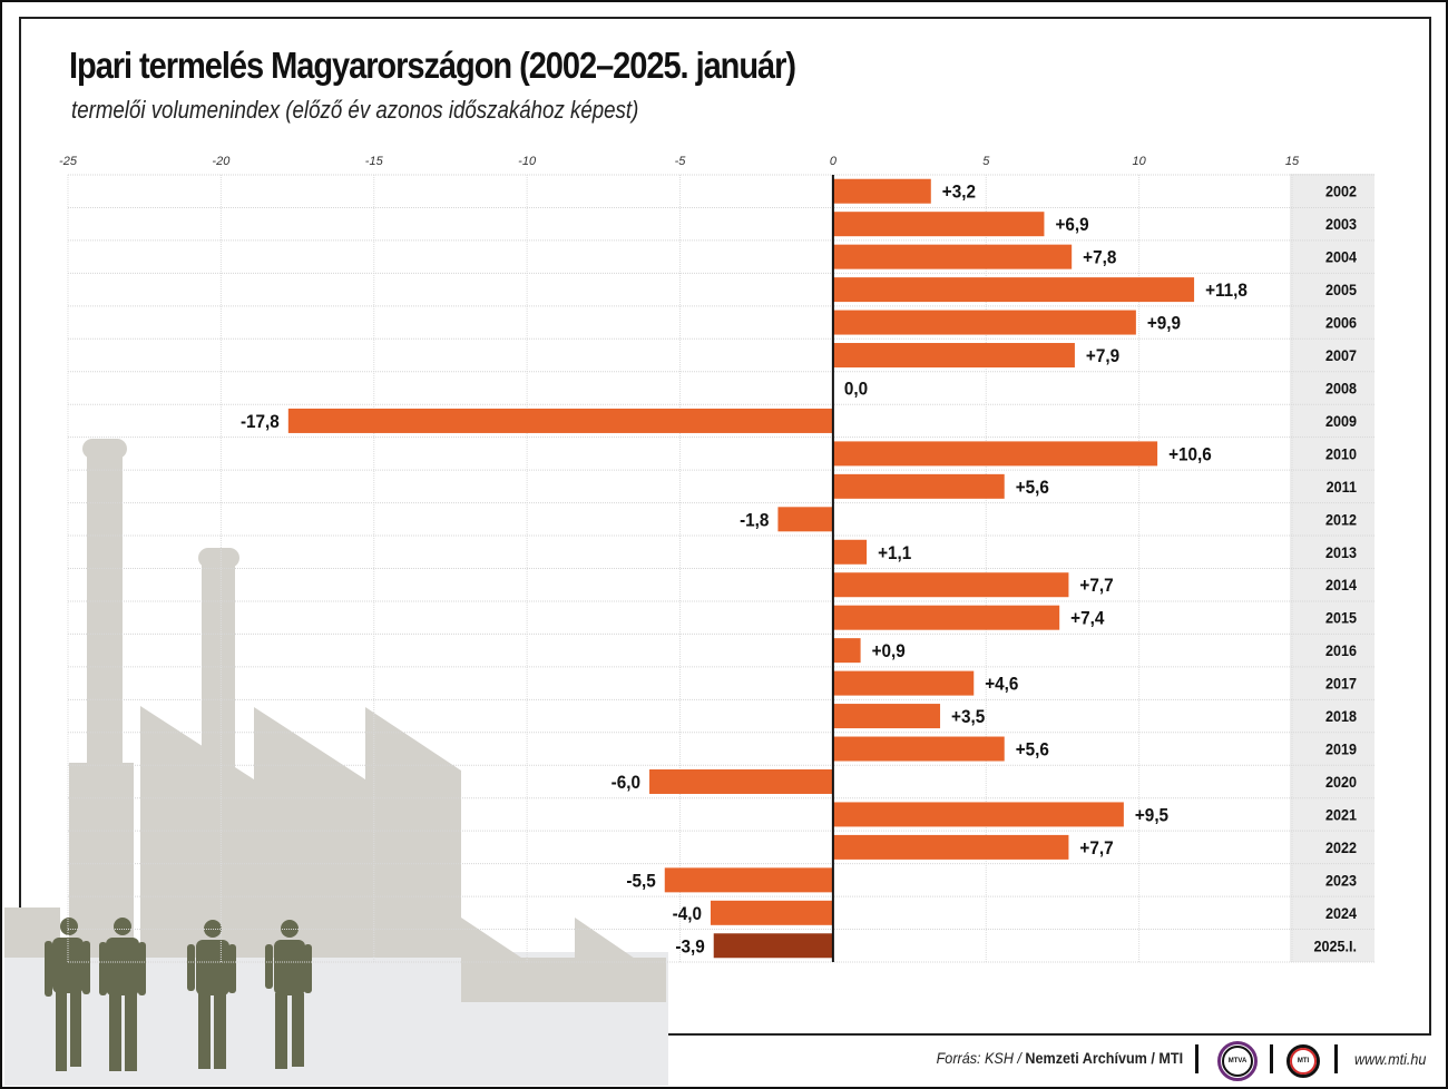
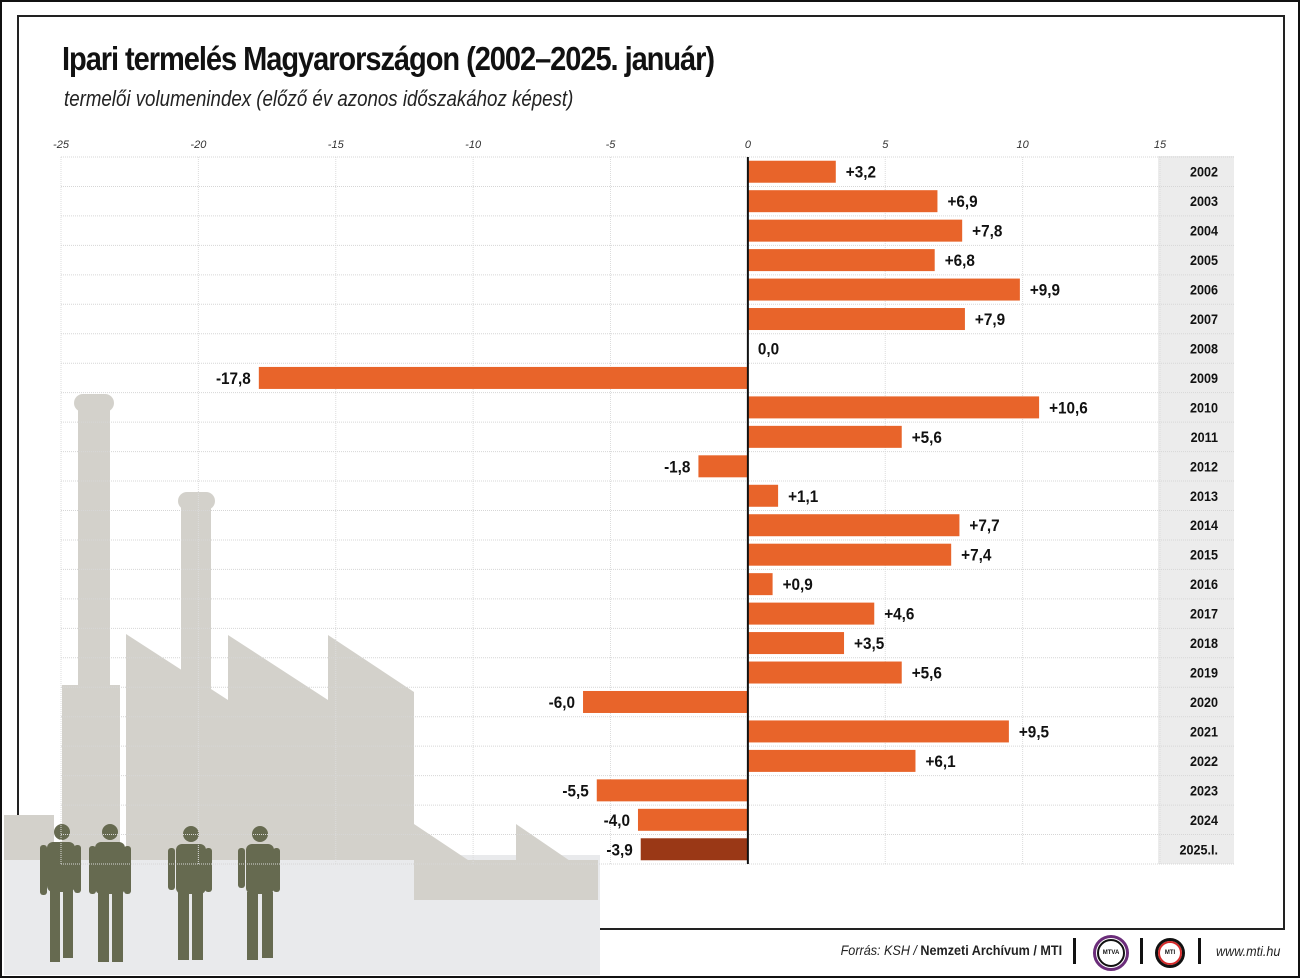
2005: +11,8 -> +6,8
2022: +7,7 -> +6,1
